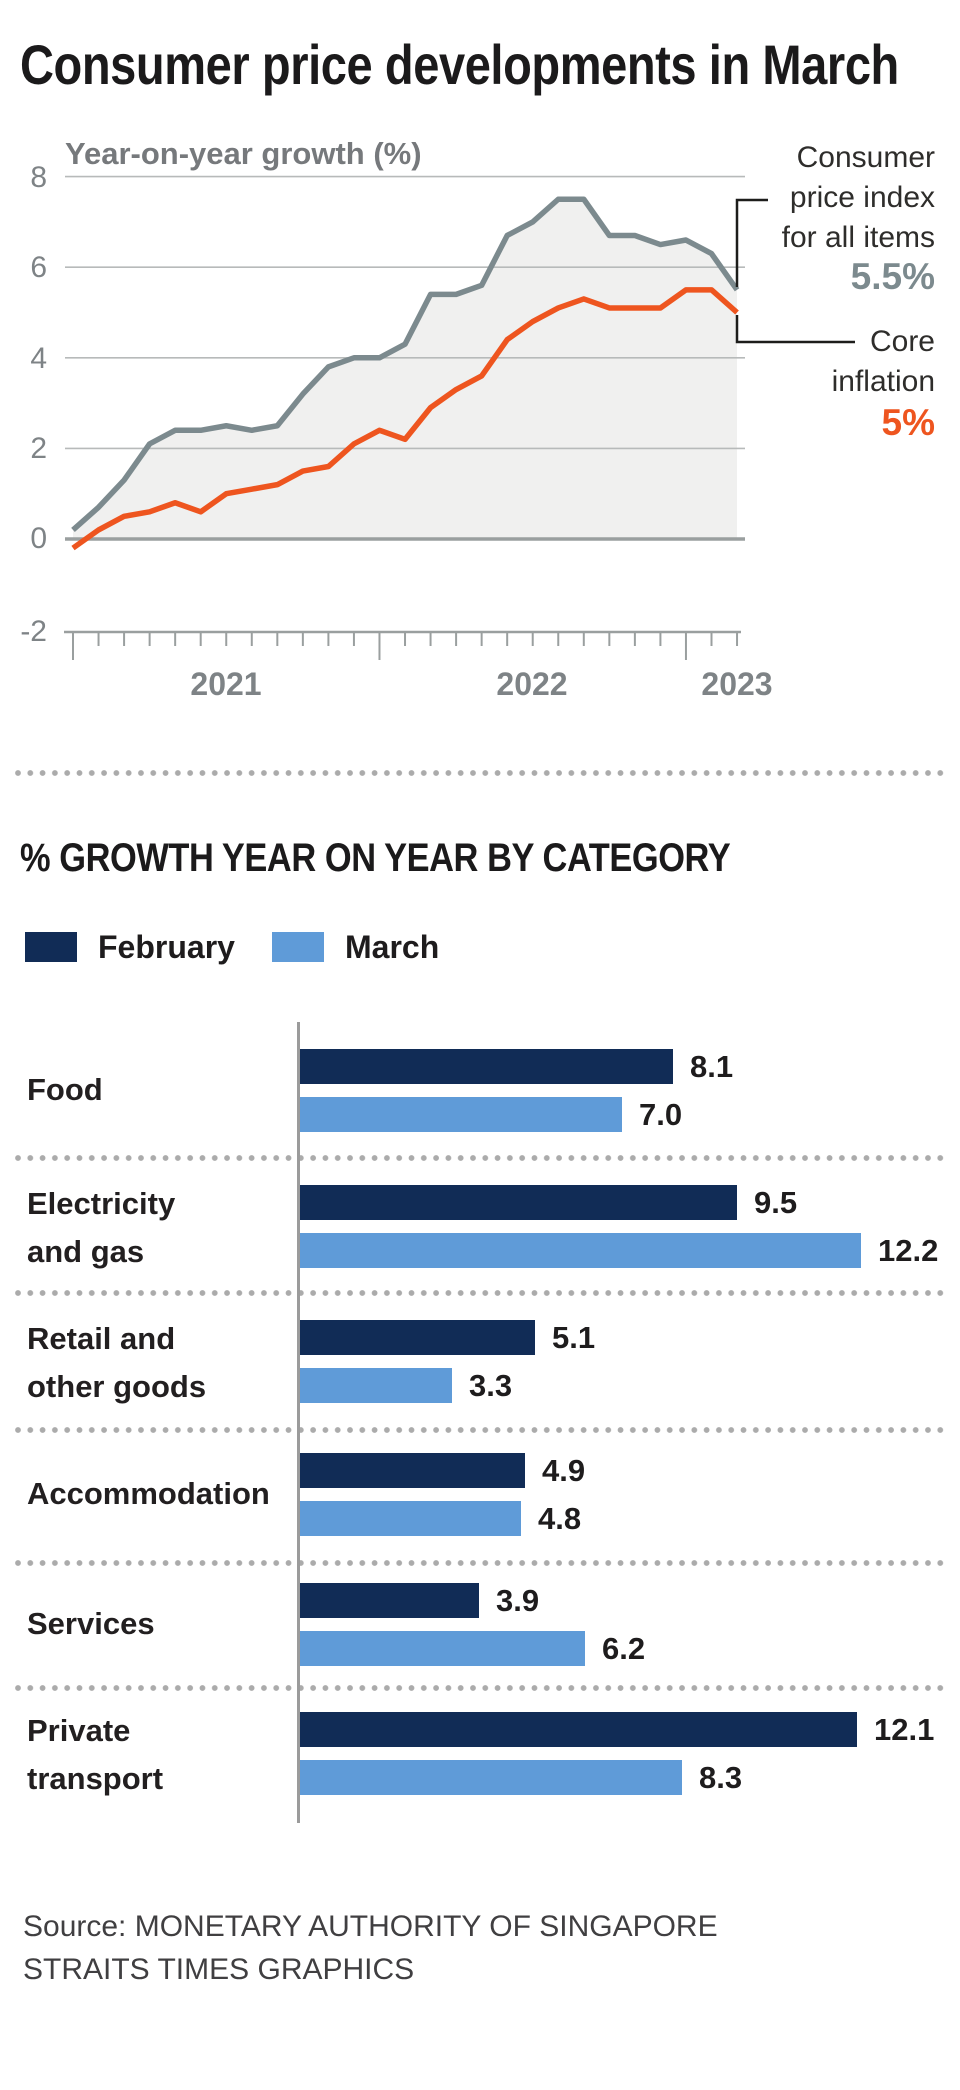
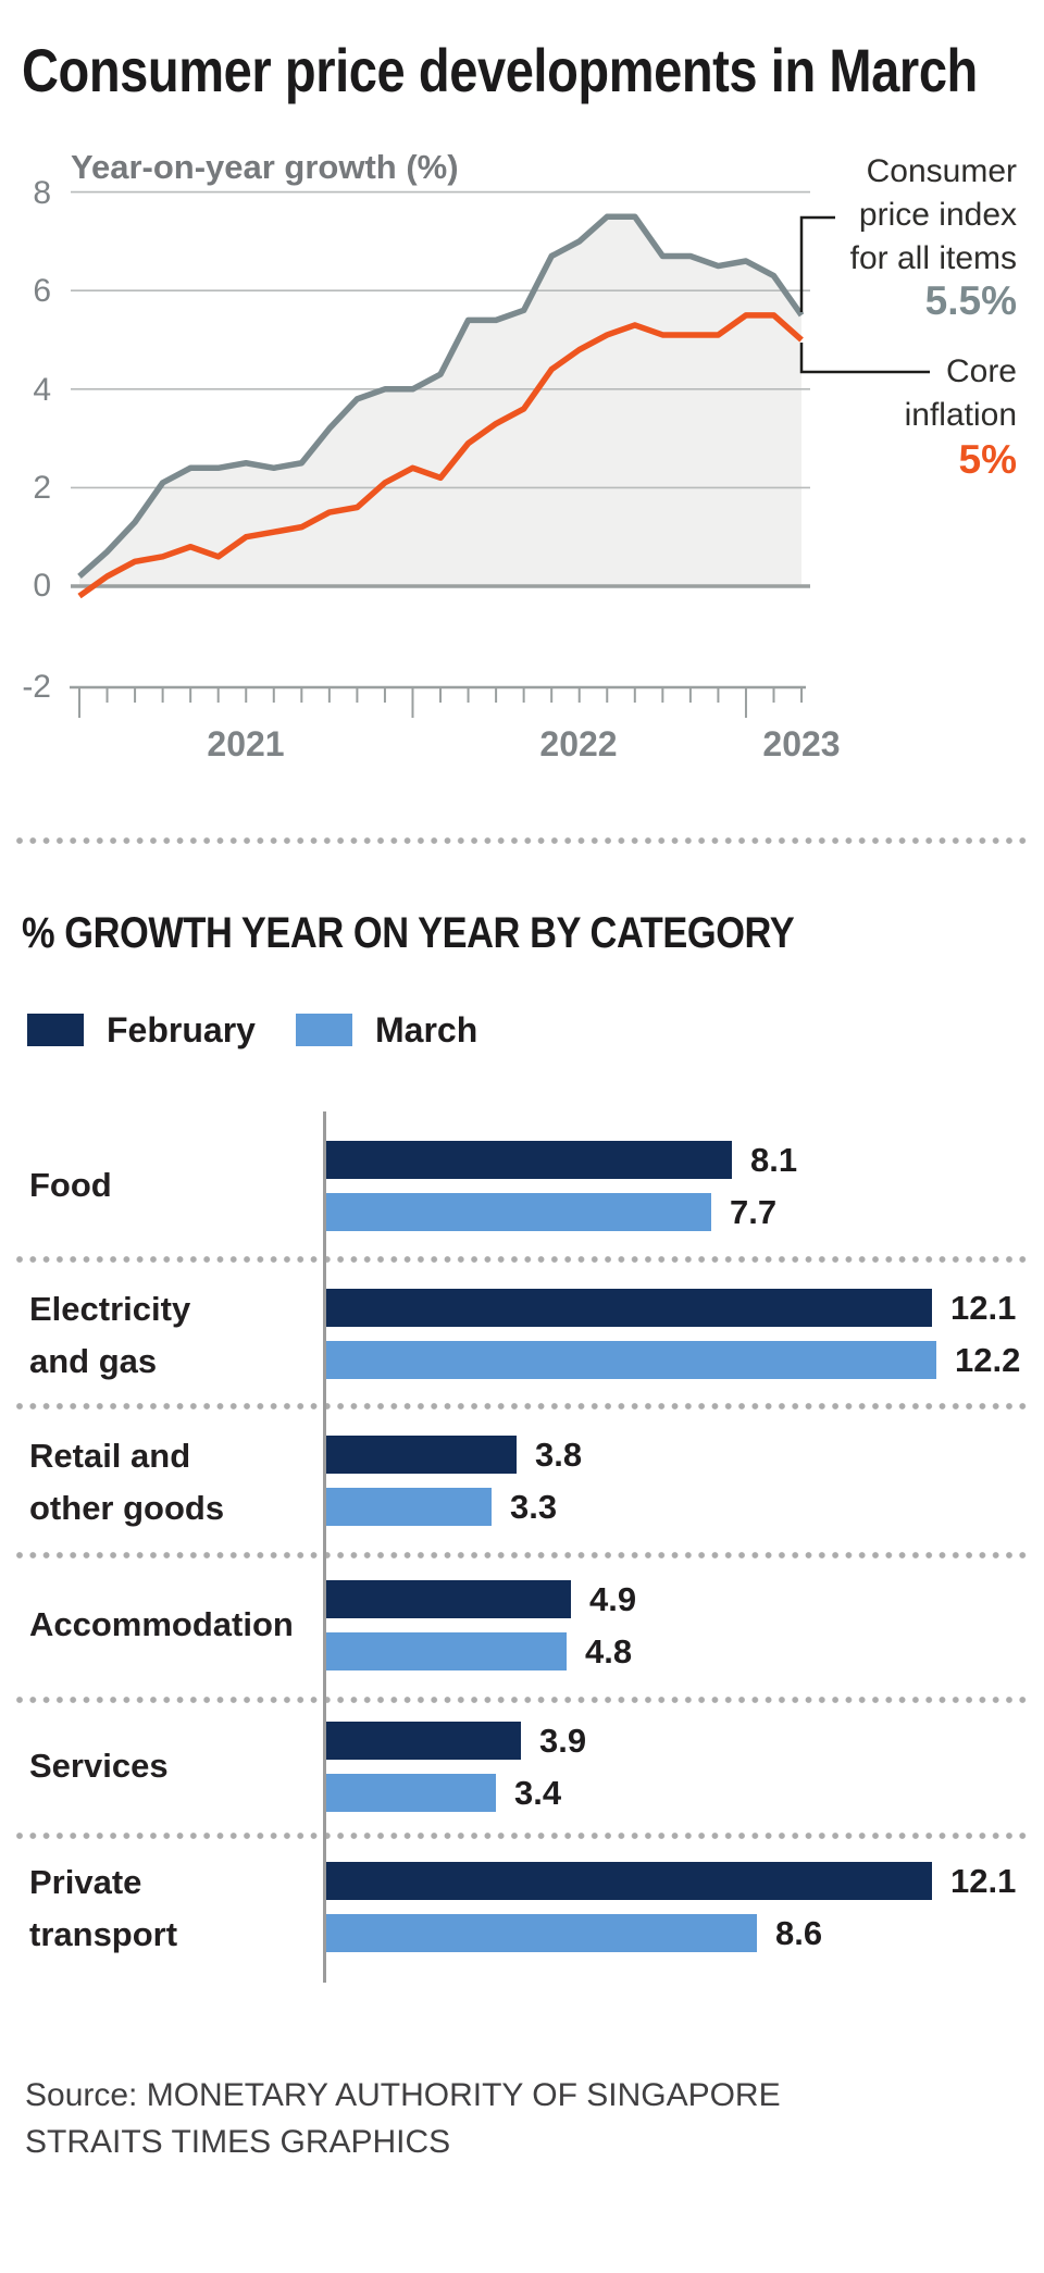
% GROWTH YEAR ON YEAR BY CATEGORY/March/Food: 7.0 -> 7.7
% GROWTH YEAR ON YEAR BY CATEGORY/February/Electricity and gas: 9.5 -> 12.1
% GROWTH YEAR ON YEAR BY CATEGORY/February/Retail and other goods: 5.1 -> 3.8
% GROWTH YEAR ON YEAR BY CATEGORY/March/Services: 6.2 -> 3.4
% GROWTH YEAR ON YEAR BY CATEGORY/March/Private transport: 8.3 -> 8.6
